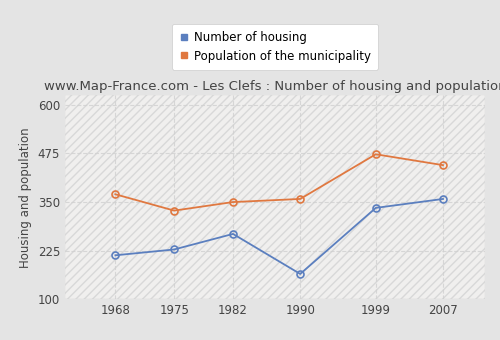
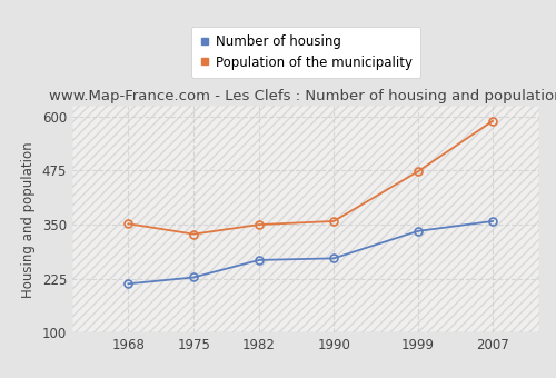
Population of the municipality/1968: 370 -> 352
Number of housing/1990: 165 -> 272
Population of the municipality/2007: 445 -> 590
